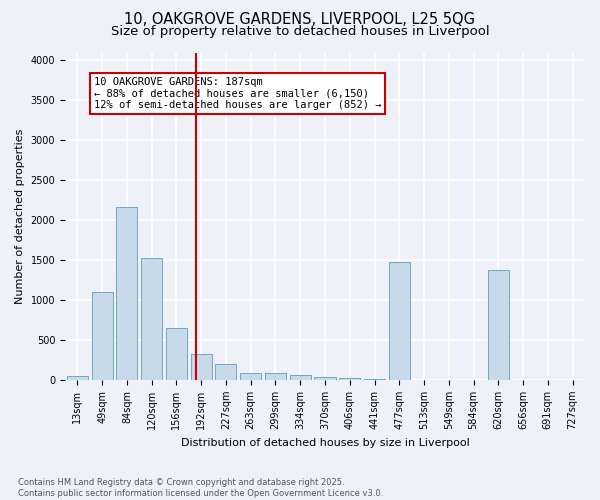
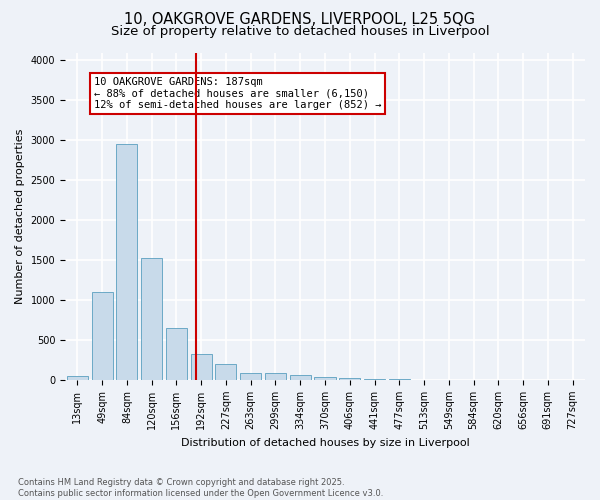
84sqm: 2160 -> 2950
477sqm: 1480 -> 10
620sqm: 1380 -> 0
